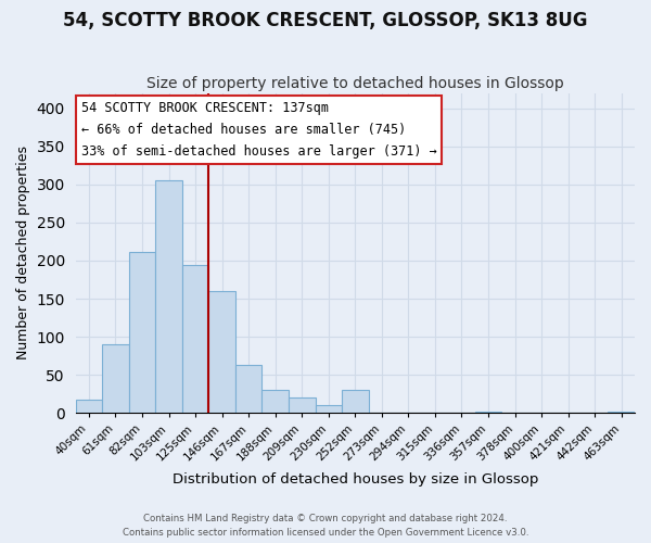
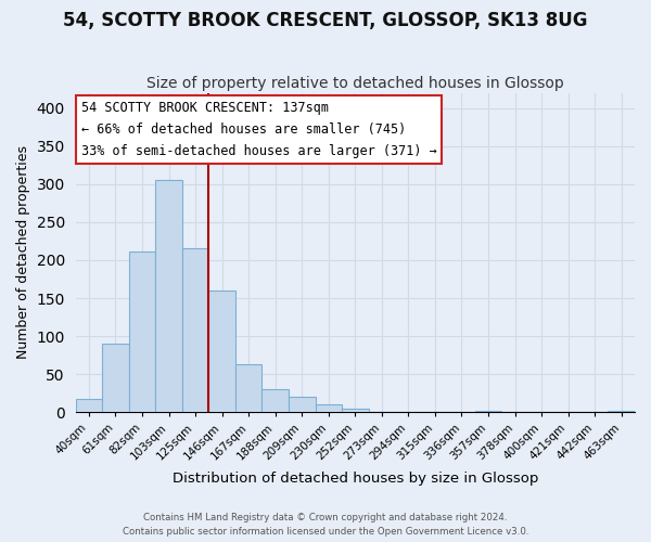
125sqm: 194 -> 215
252sqm: 30 -> 4
